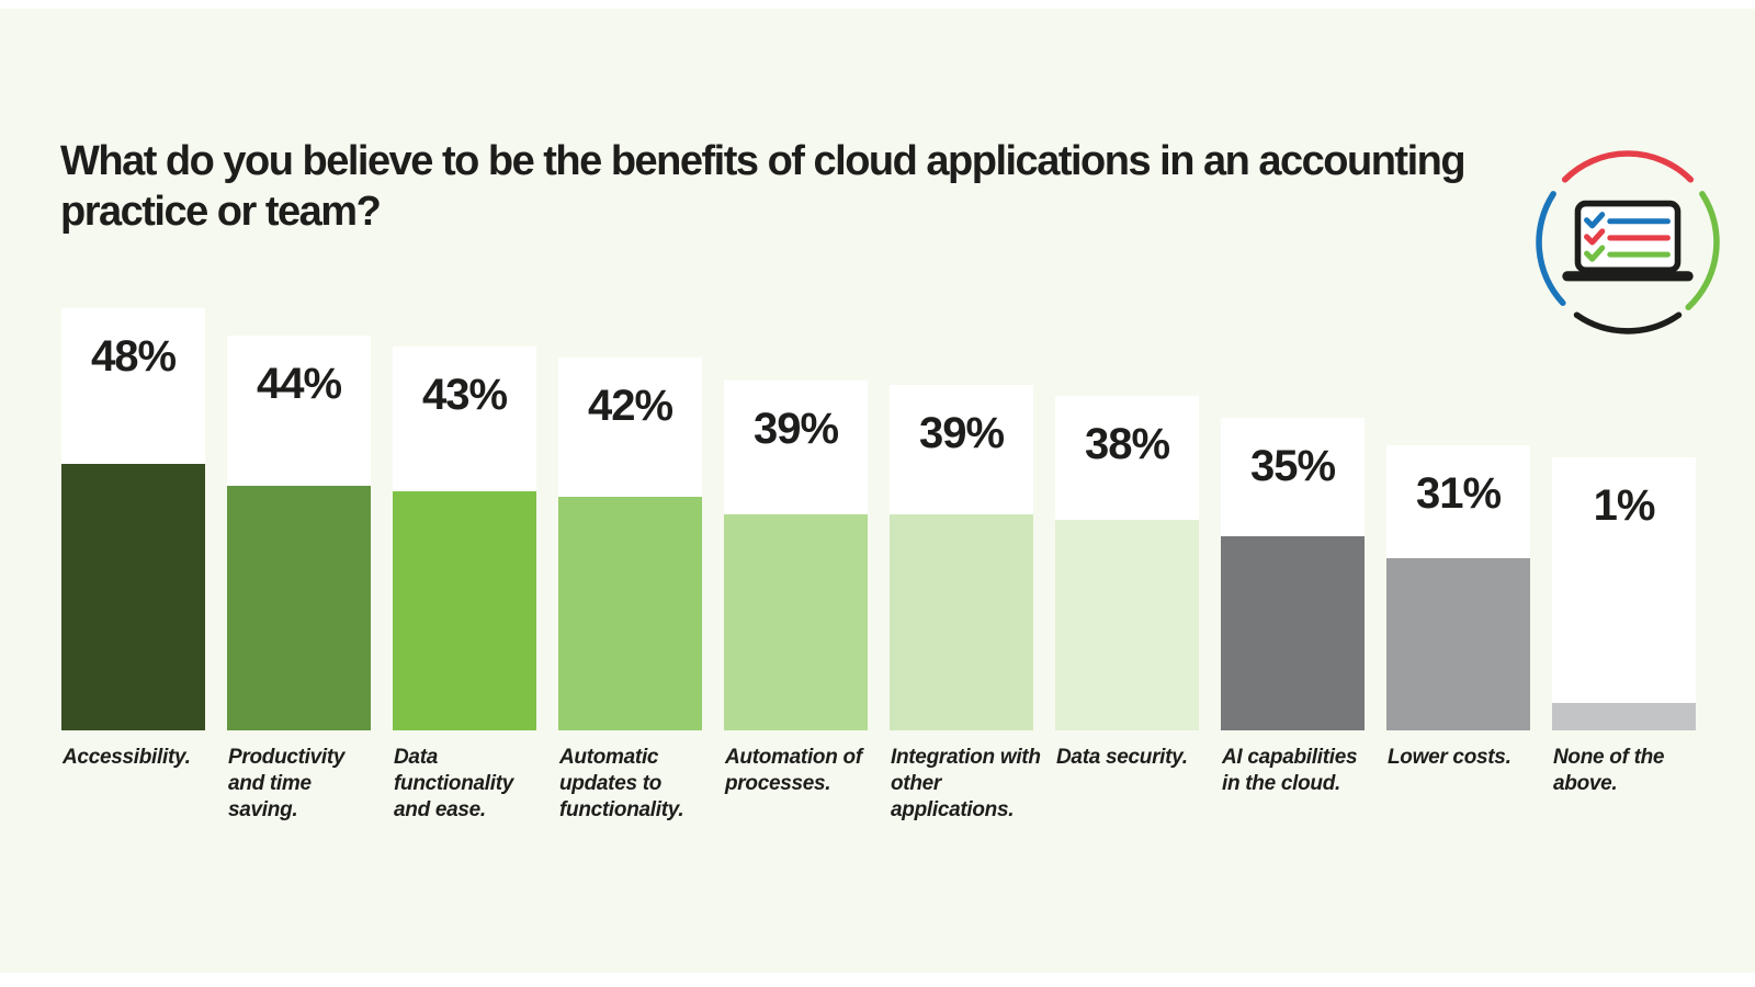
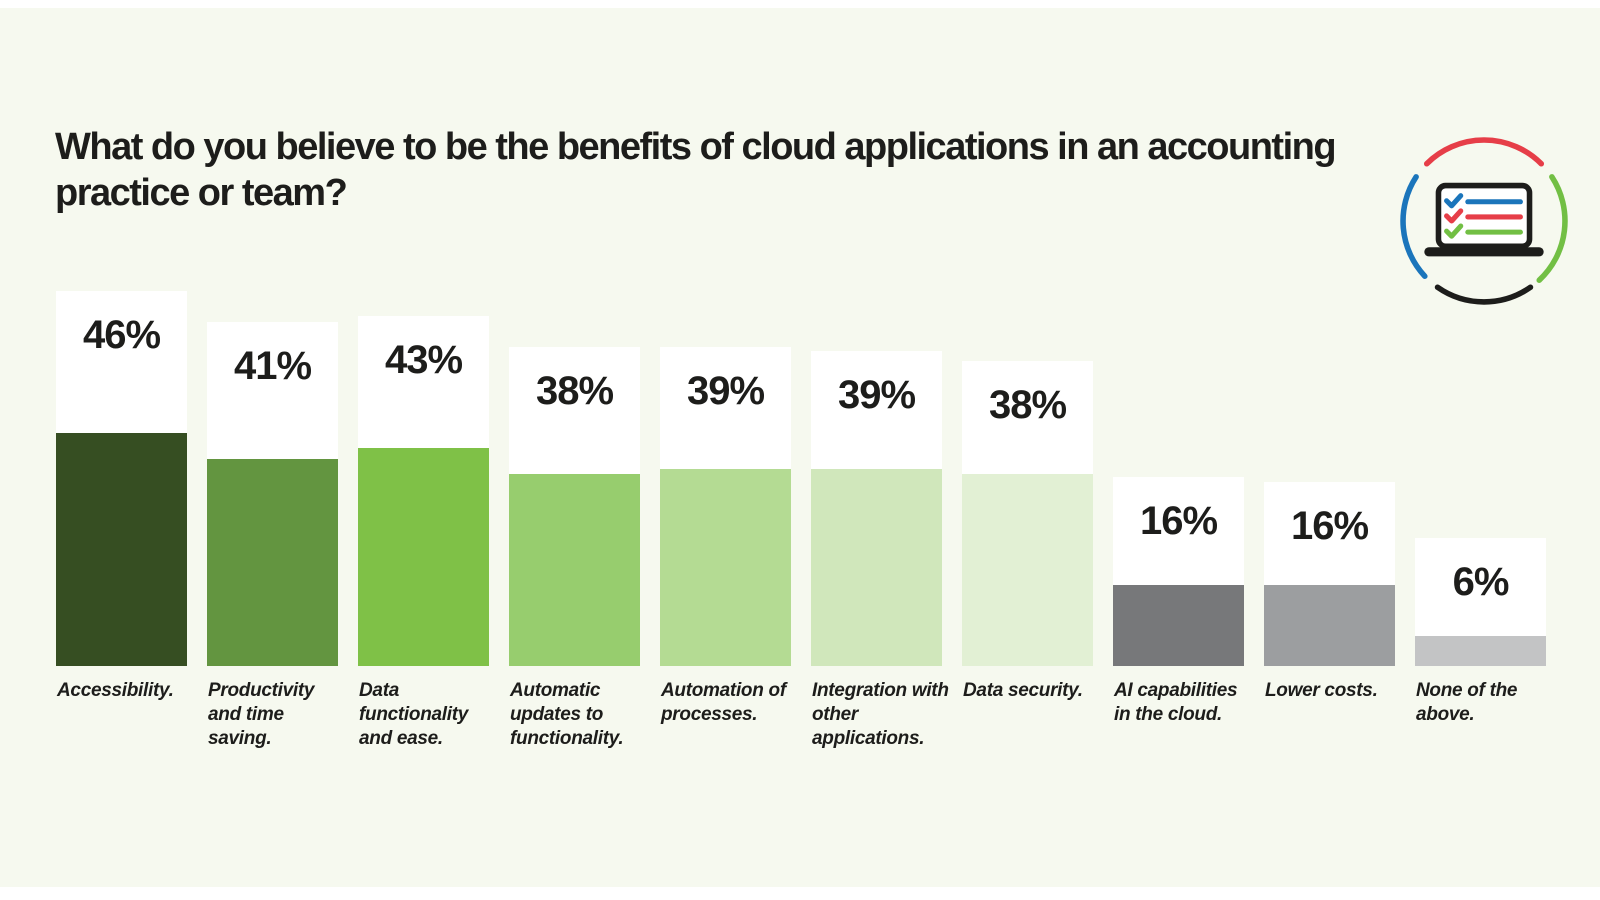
Accessibility.: 48% -> 46%
Productivity and time saving.: 44% -> 41%
Automatic updates to functionality.: 42% -> 38%
AI capabilities in the cloud.: 35% -> 16%
Lower costs.: 31% -> 16%
None of the above.: 1% -> 6%
